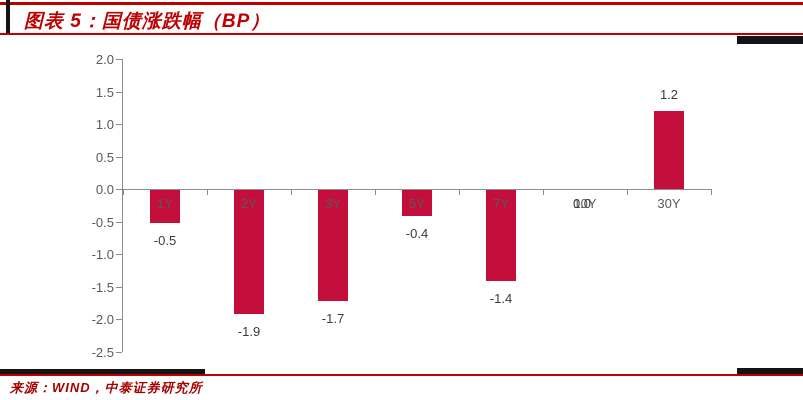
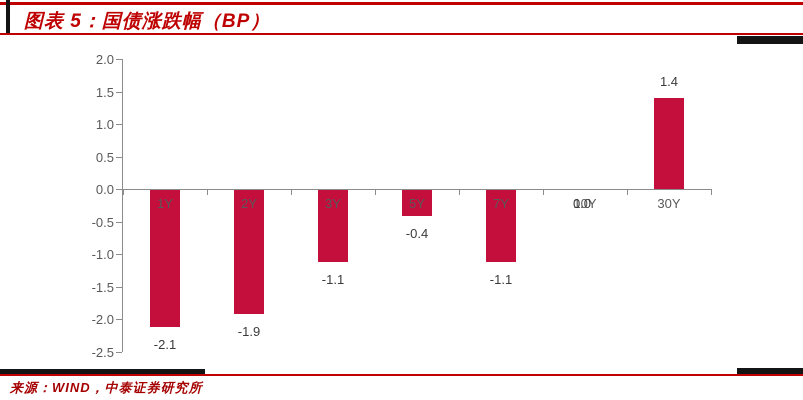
1Y: -0.5 -> -2.1
3Y: -1.7 -> -1.1
7Y: -1.4 -> -1.1
30Y: 1.2 -> 1.4
